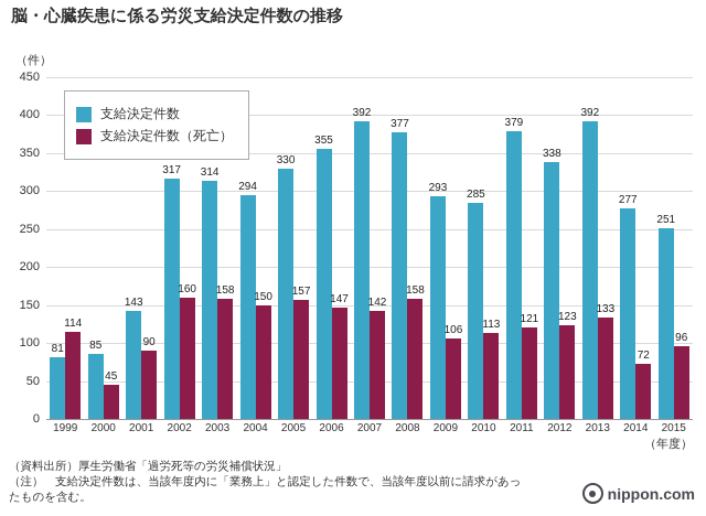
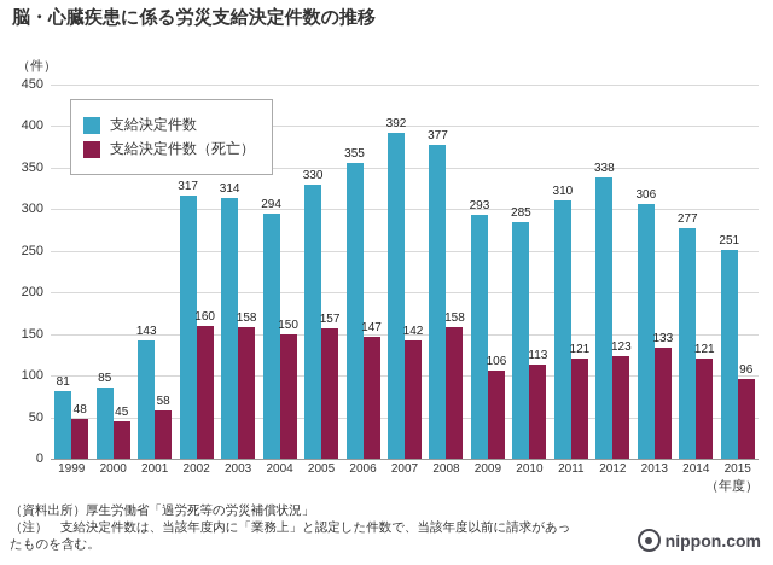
支給決定件数（死亡）/1999: 114 -> 48
支給決定件数（死亡）/2001: 90 -> 58
支給決定件数/2011: 379 -> 310
支給決定件数/2013: 392 -> 306
支給決定件数（死亡）/2014: 72 -> 121
